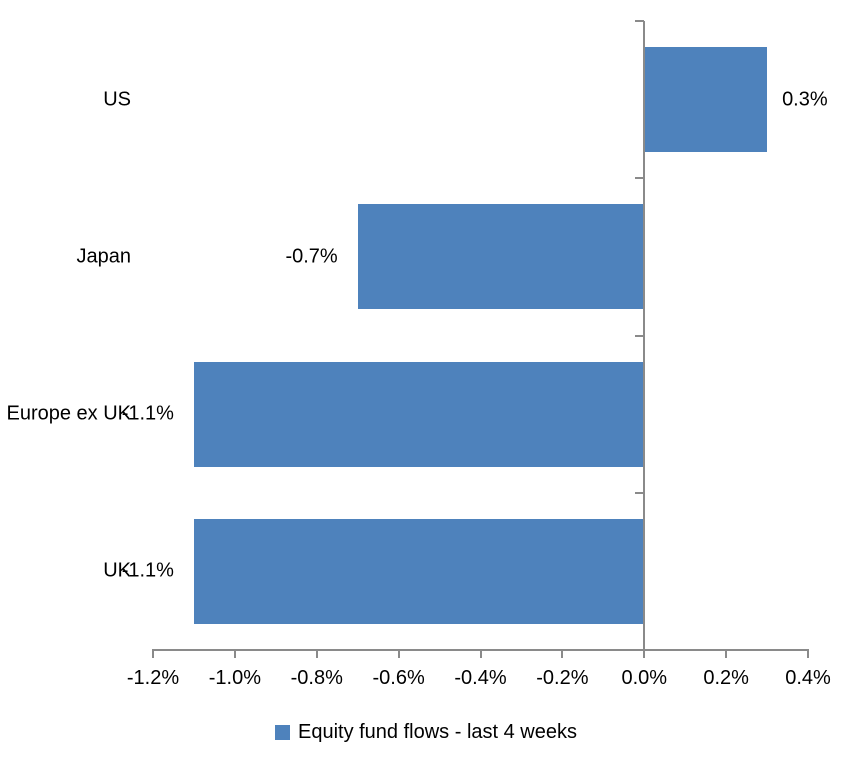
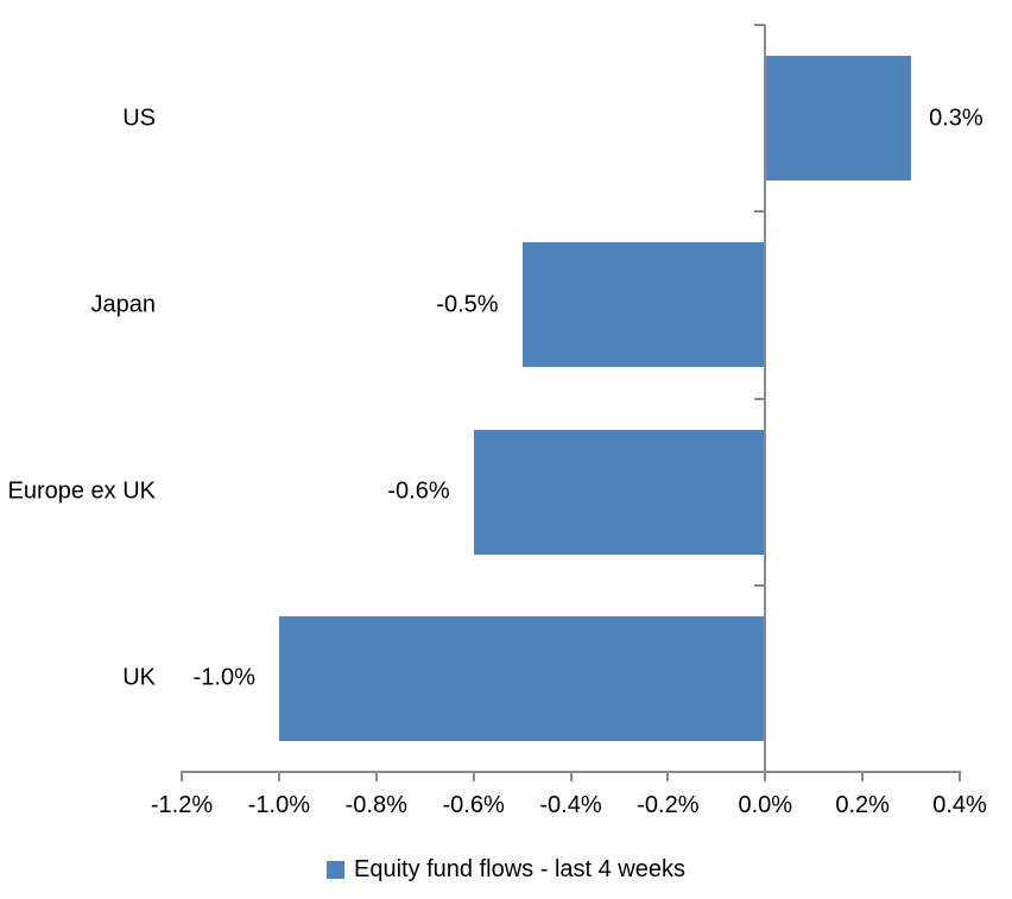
Japan: -0.7% -> -0.5%
Europe ex UK: -1.1% -> -0.6%
UK: -1.1% -> -1.0%
